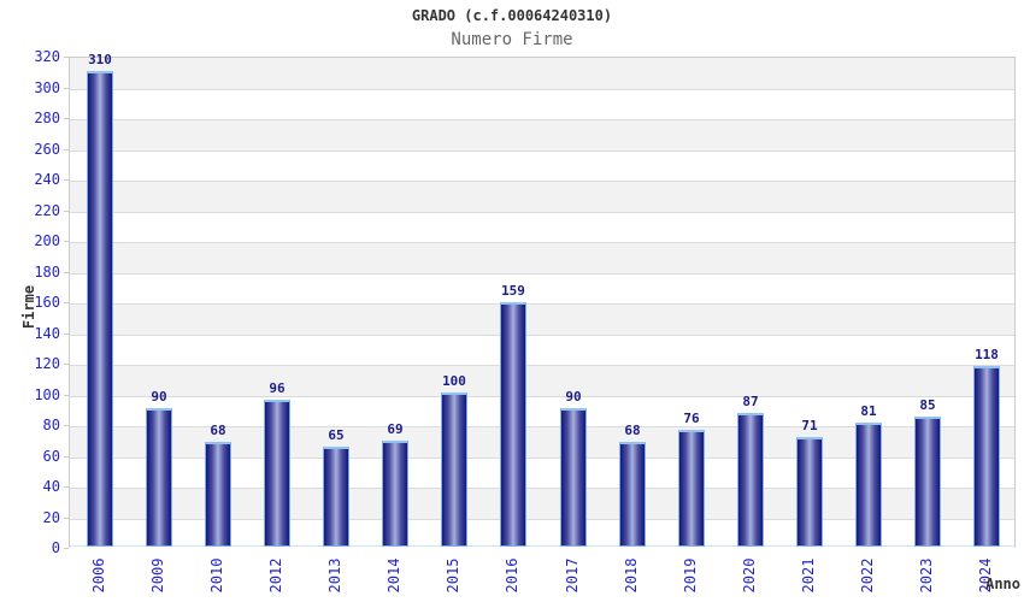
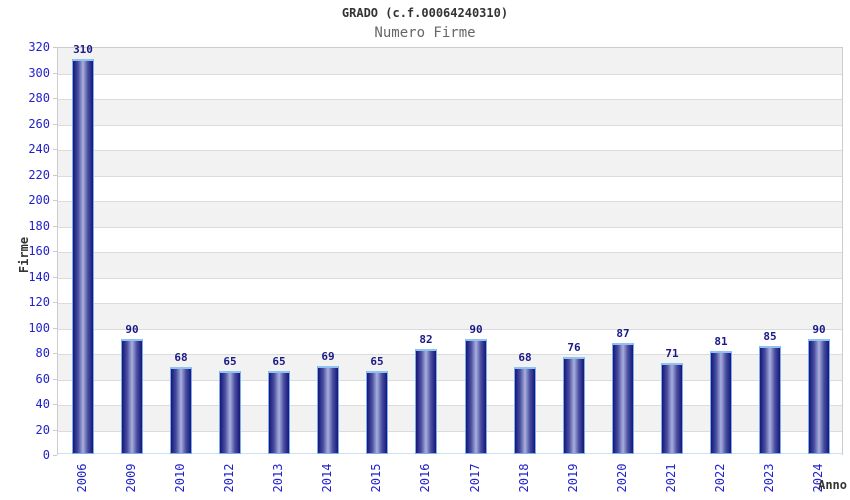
2012: 96 -> 65
2015: 100 -> 65
2016: 159 -> 82
2024: 118 -> 90
